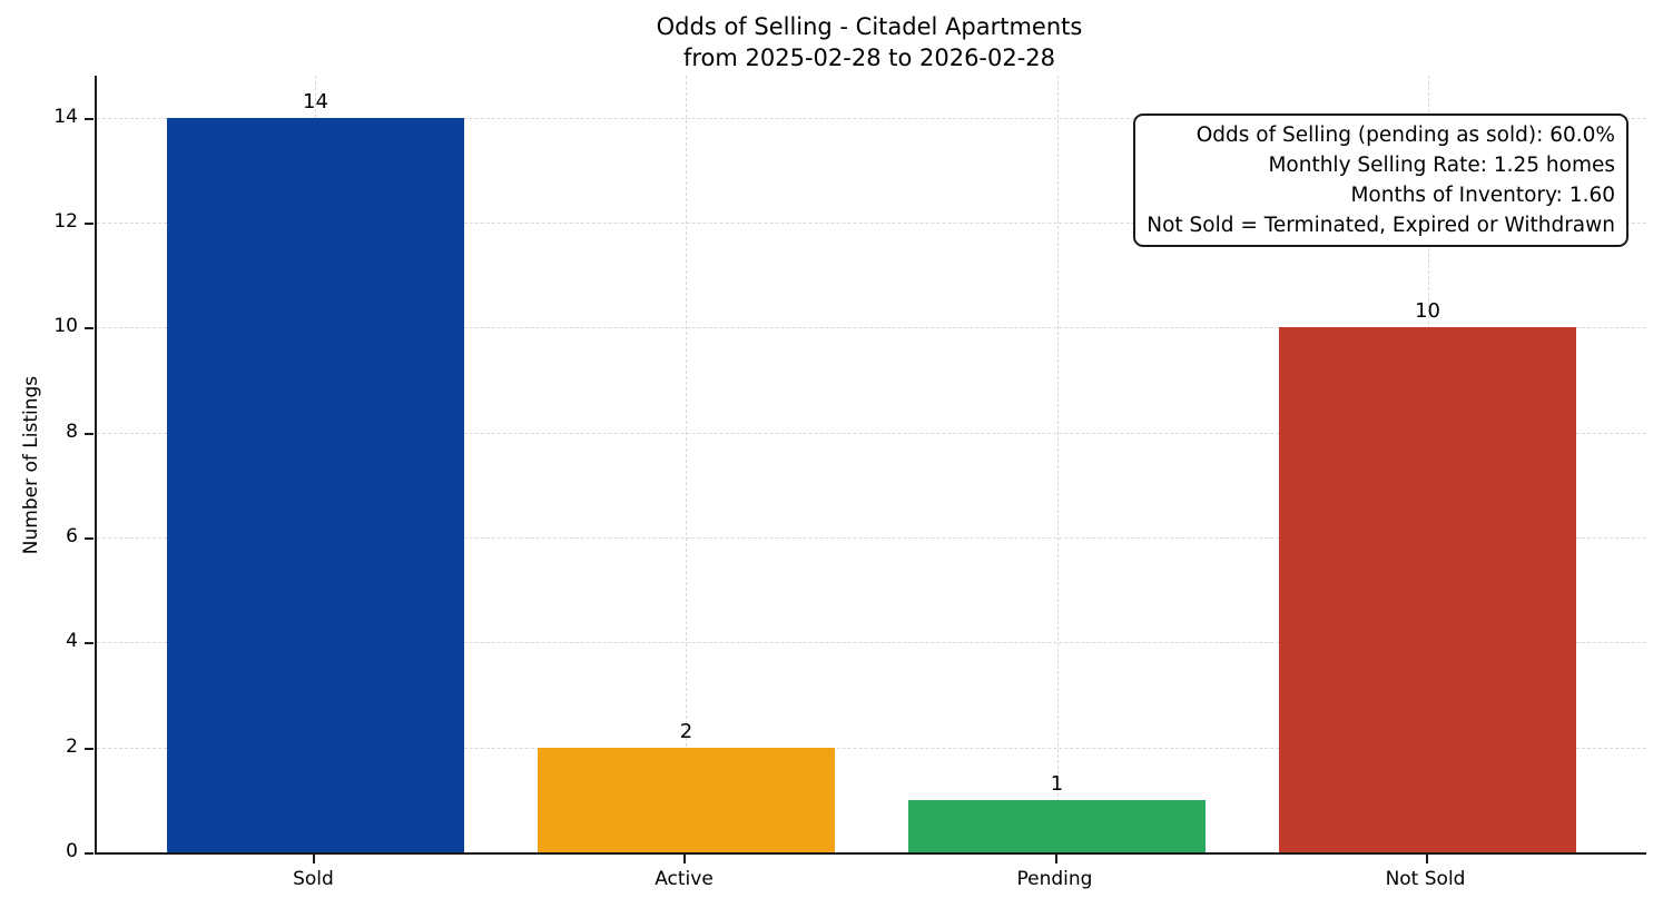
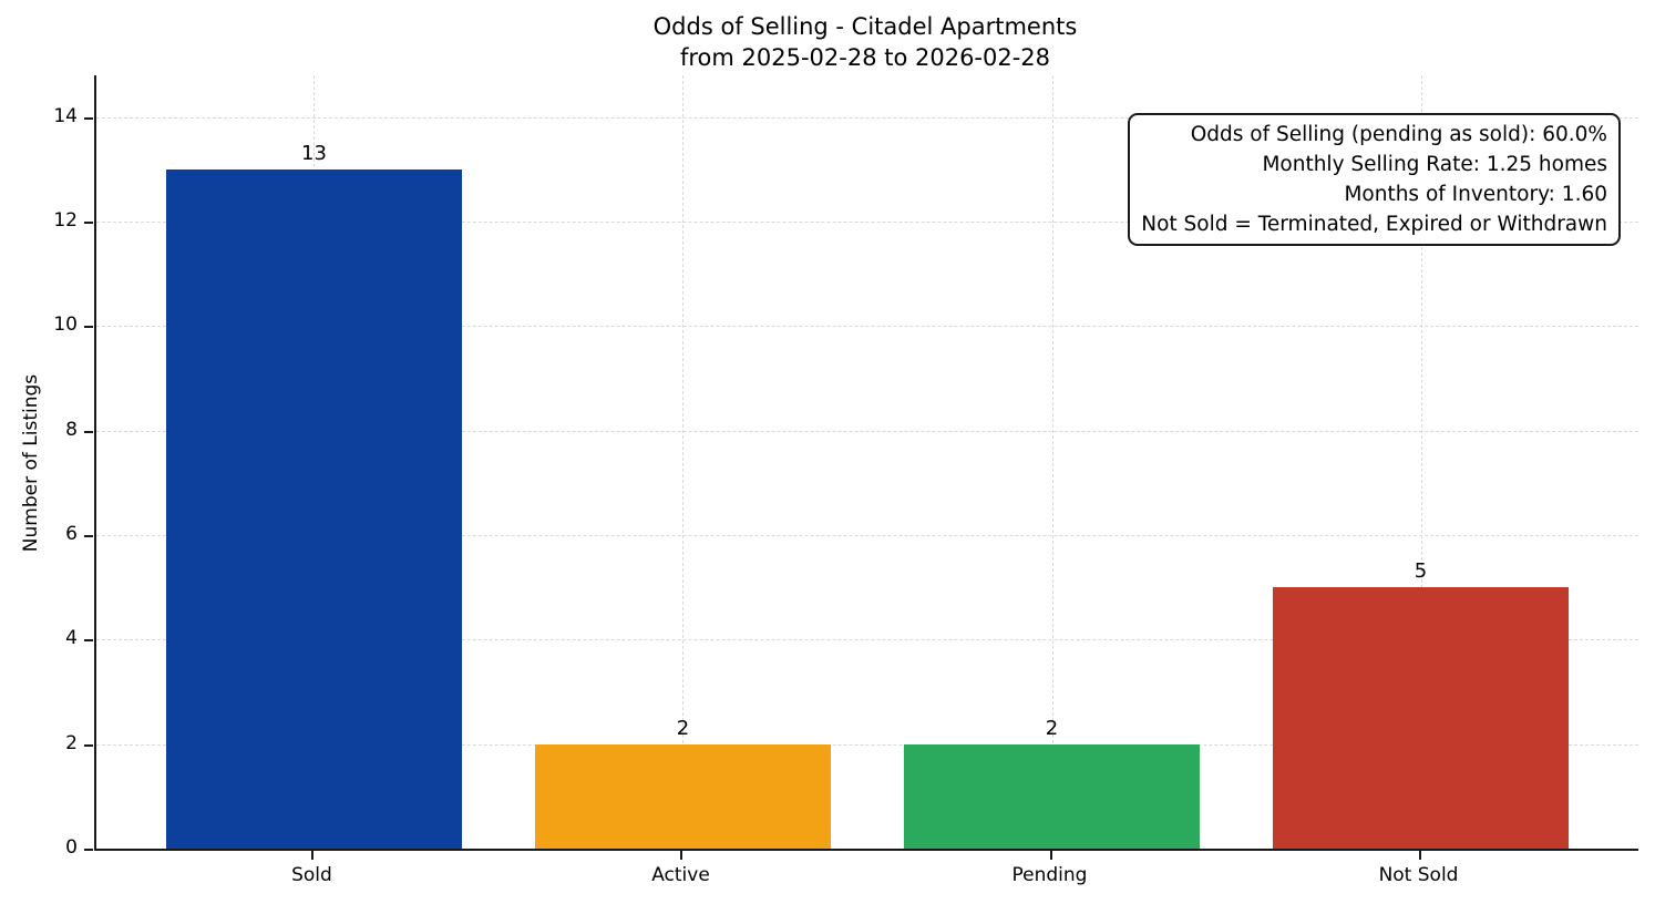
Sold: 14 -> 13
Pending: 1 -> 2
Not Sold: 10 -> 5
